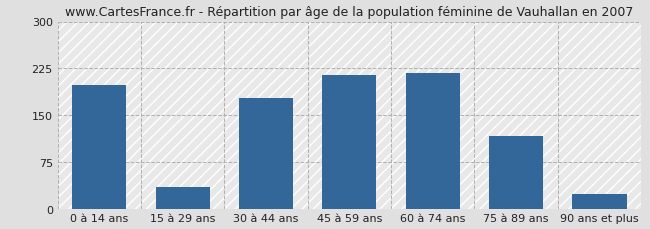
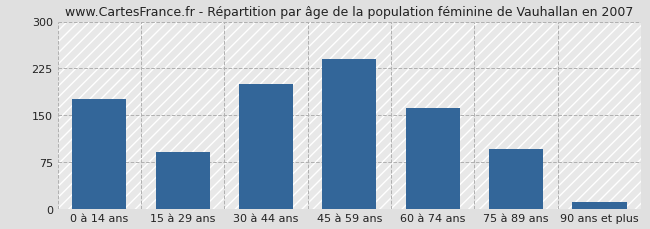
0 à 14 ans: 198 -> 175
15 à 29 ans: 34 -> 90
30 à 44 ans: 178 -> 200
45 à 59 ans: 214 -> 240
60 à 74 ans: 218 -> 162
75 à 89 ans: 116 -> 95
90 ans et plus: 24 -> 10
